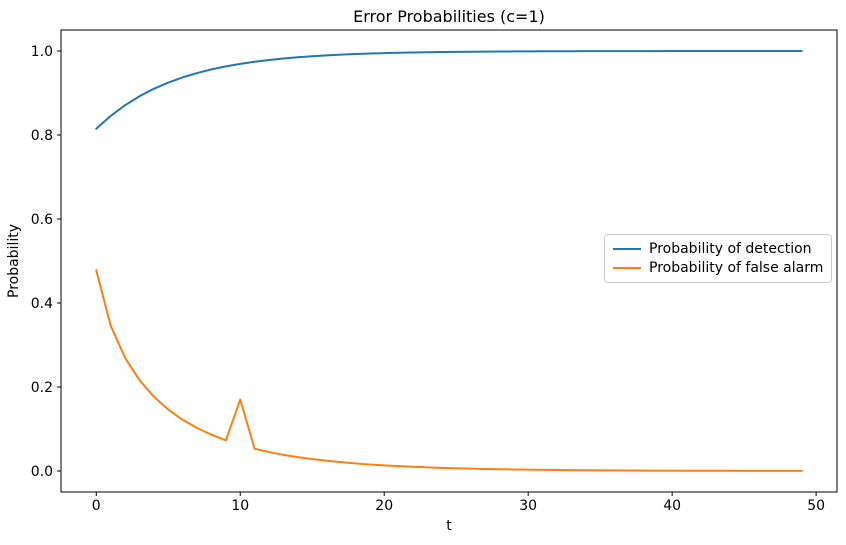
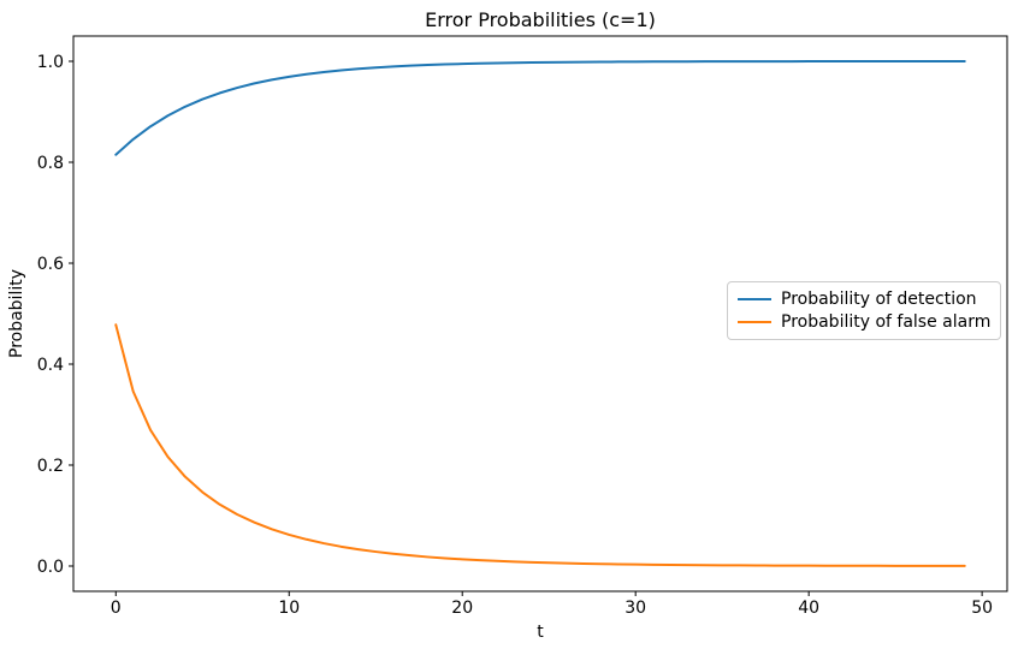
Probability of false alarm/10: 0.17 -> 0.06
